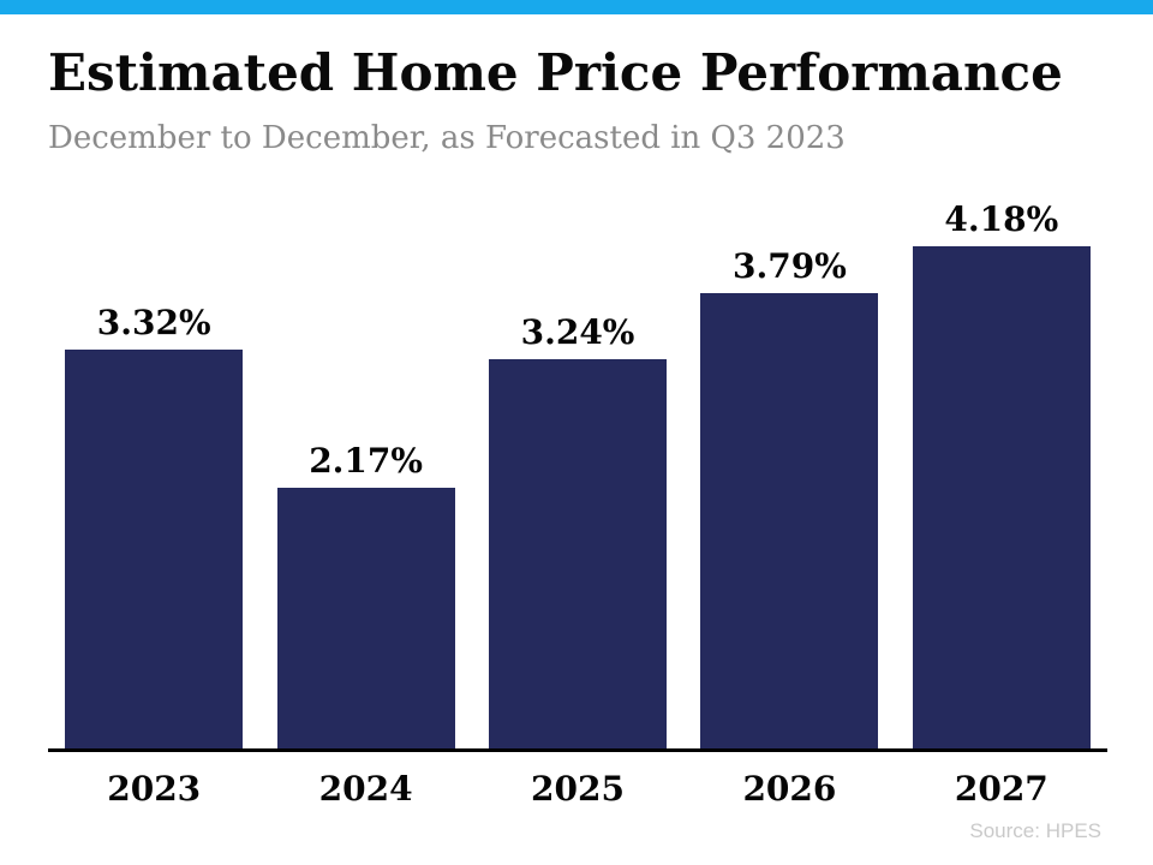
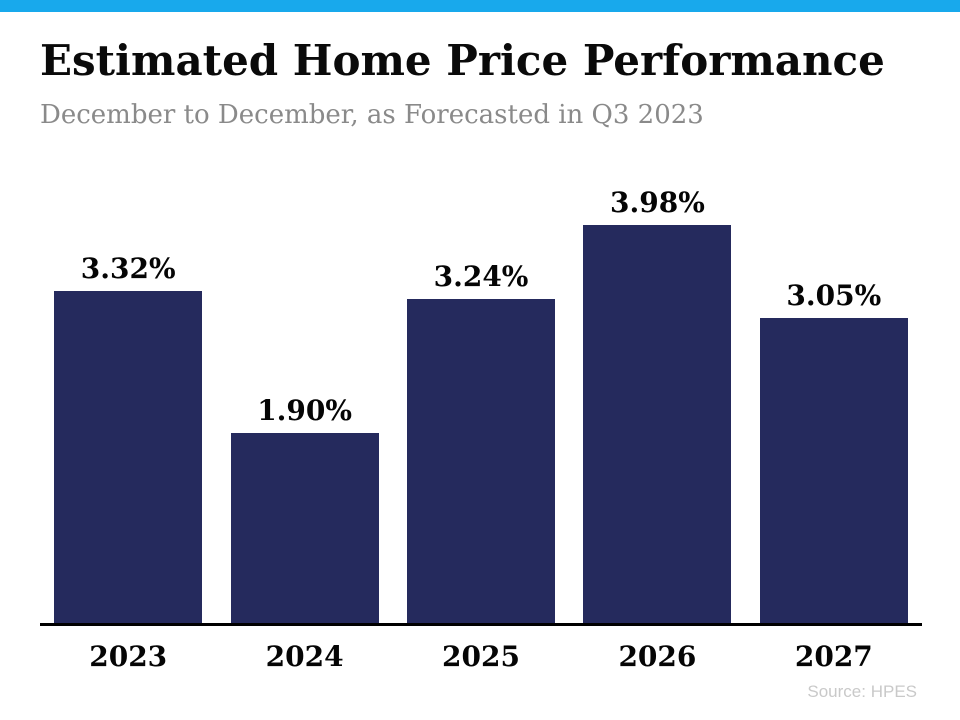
2024: 2.17% -> 1.90%
2026: 3.79% -> 3.98%
2027: 4.18% -> 3.05%
